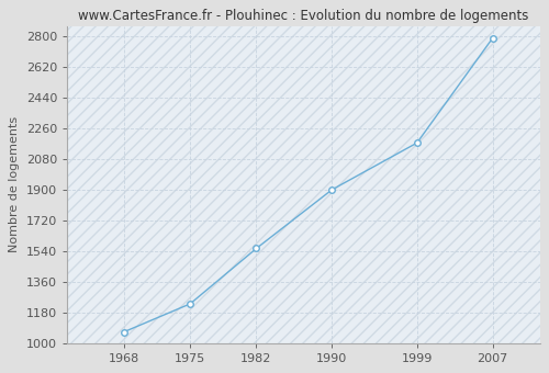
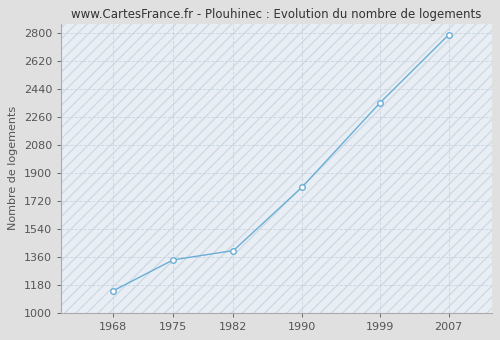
1968: 1060 -> 1140
1975: 1230 -> 1340
1982: 1560 -> 1400
1990: 1900 -> 1810
1999: 2180 -> 2350
